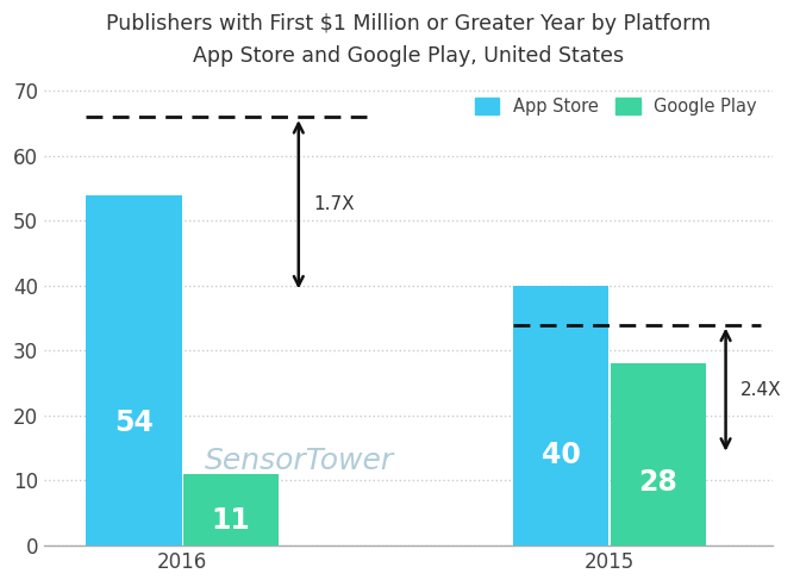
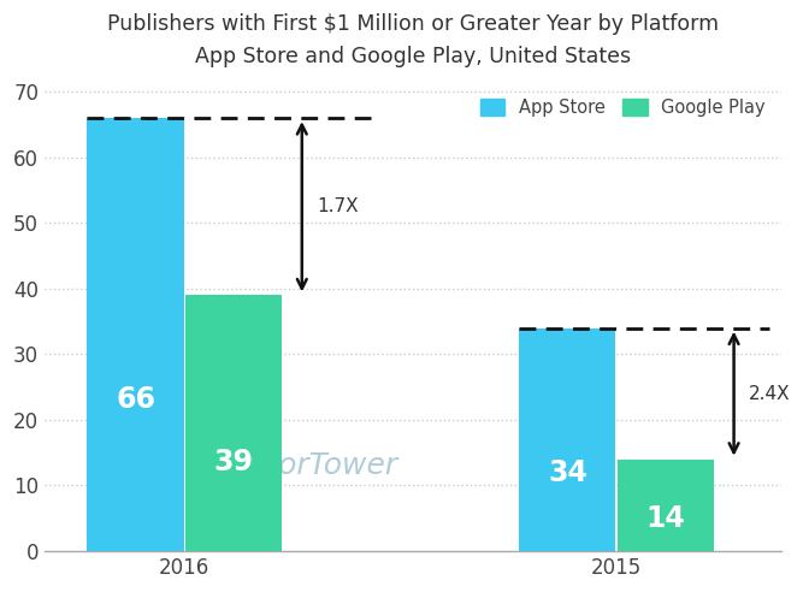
App Store/2016: 54 -> 66
Google Play/2016: 11 -> 39
App Store/2015: 40 -> 34
Google Play/2015: 28 -> 14
